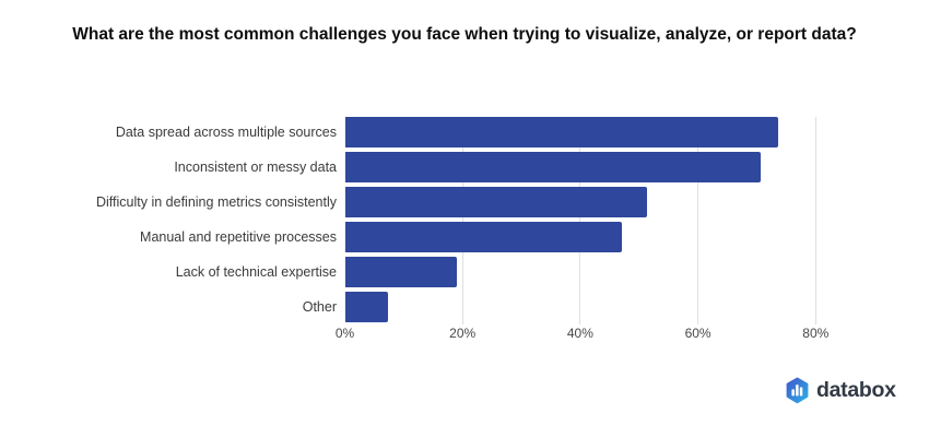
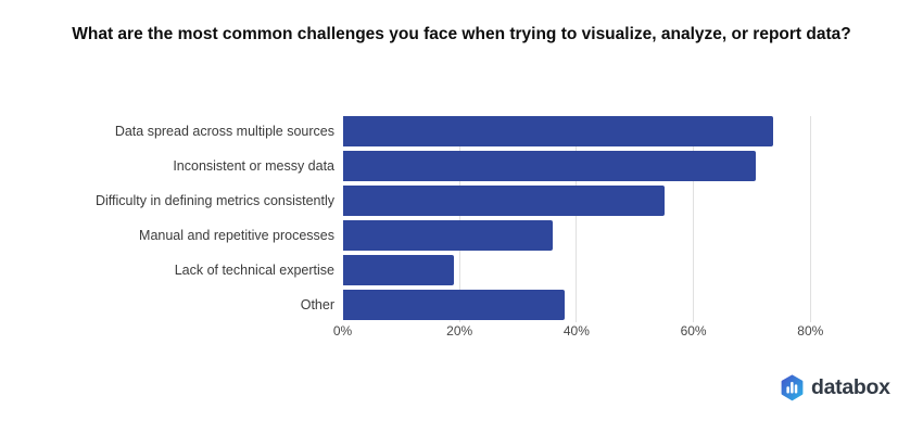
Difficulty in defining metrics consistently: 51% -> 55%
Manual and repetitive processes: 47% -> 36%
Other: 7% -> 38%
